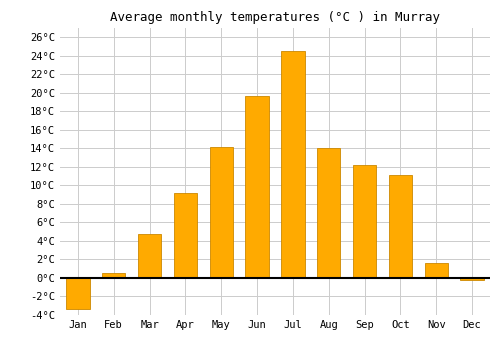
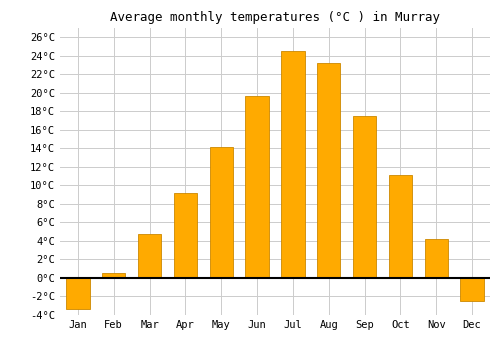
Aug: 14.0°C -> 23.2°C
Sep: 12.2°C -> 17.5°C
Nov: 1.6°C -> 4.2°C
Dec: -0.2°C -> -2.5°C
